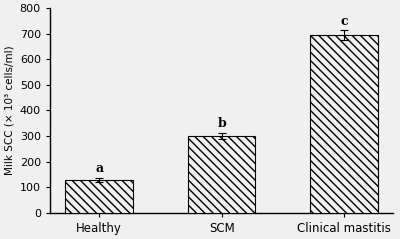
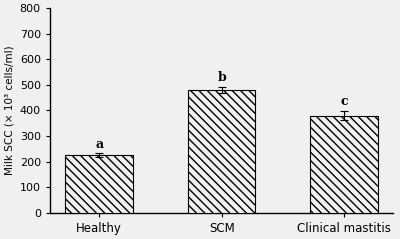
Healthy: 130 -> 225
SCM: 300 -> 480
Clinical mastitis: 695 -> 380
